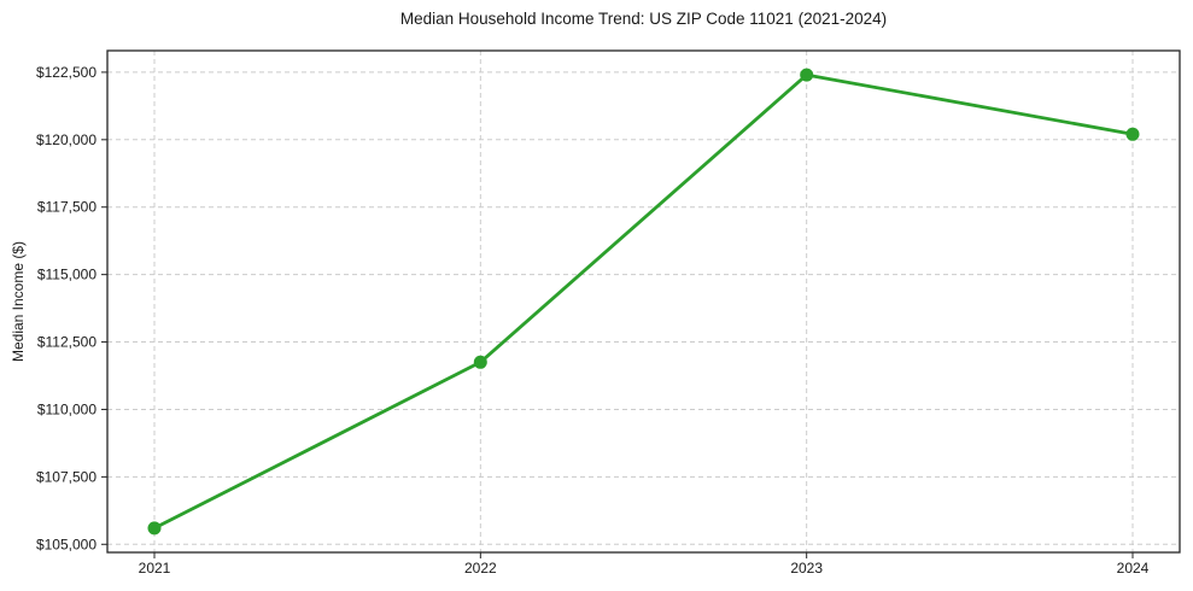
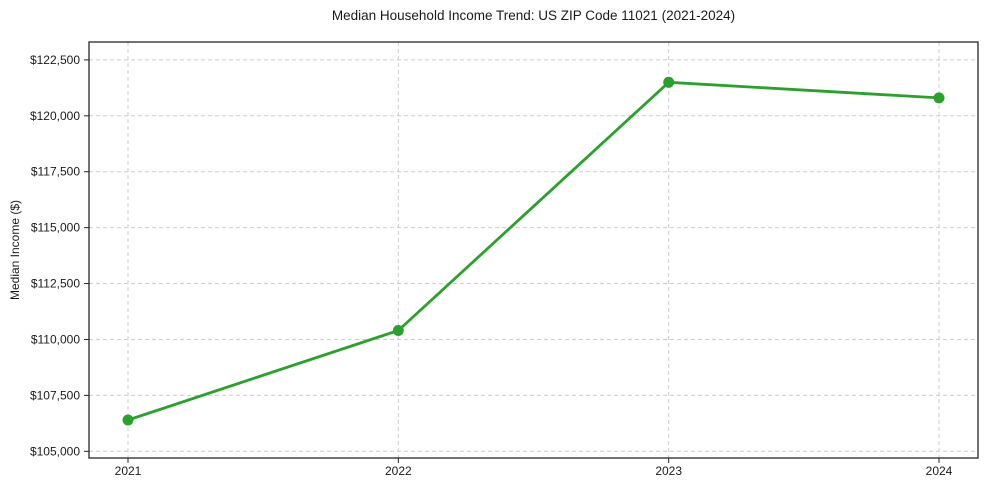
2021: $105600 -> $106400
2022: $111800 -> $110400
2023: $122400 -> $121500
2024: $120200 -> $120800
